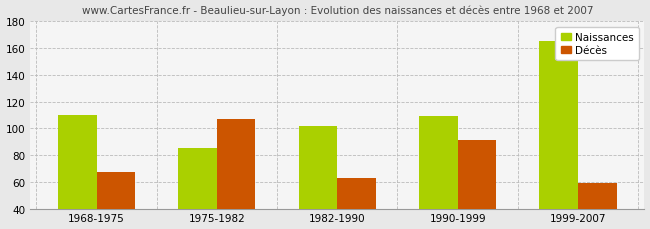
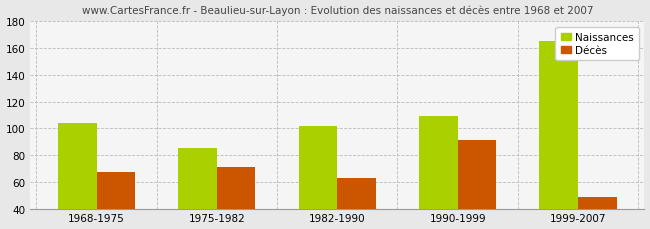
Naissances/1968-1975: 110 -> 104
Décès/1975-1982: 107 -> 71
Décès/1999-2007: 59 -> 49
